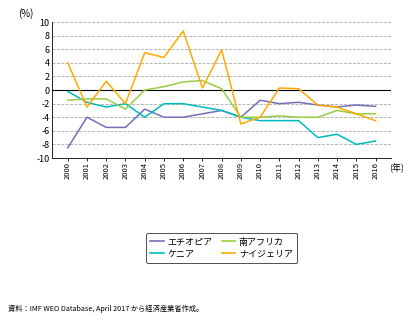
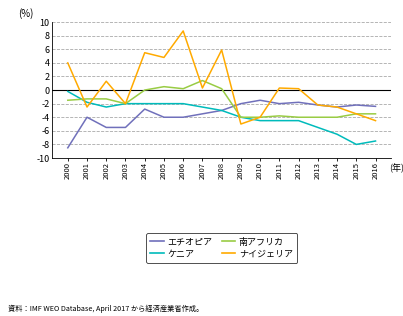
南アフリカ/2003: -2.8 -> -2.0
ケニア/2004: -4.0 -> -2.0
南アフリカ/2006: 1.2 -> 0.2
エチオピア/2009: -4.0 -> -2.0
ケニア/2013: -7.0 -> -5.5
南アフリカ/2014: -3.0 -> -4.0
